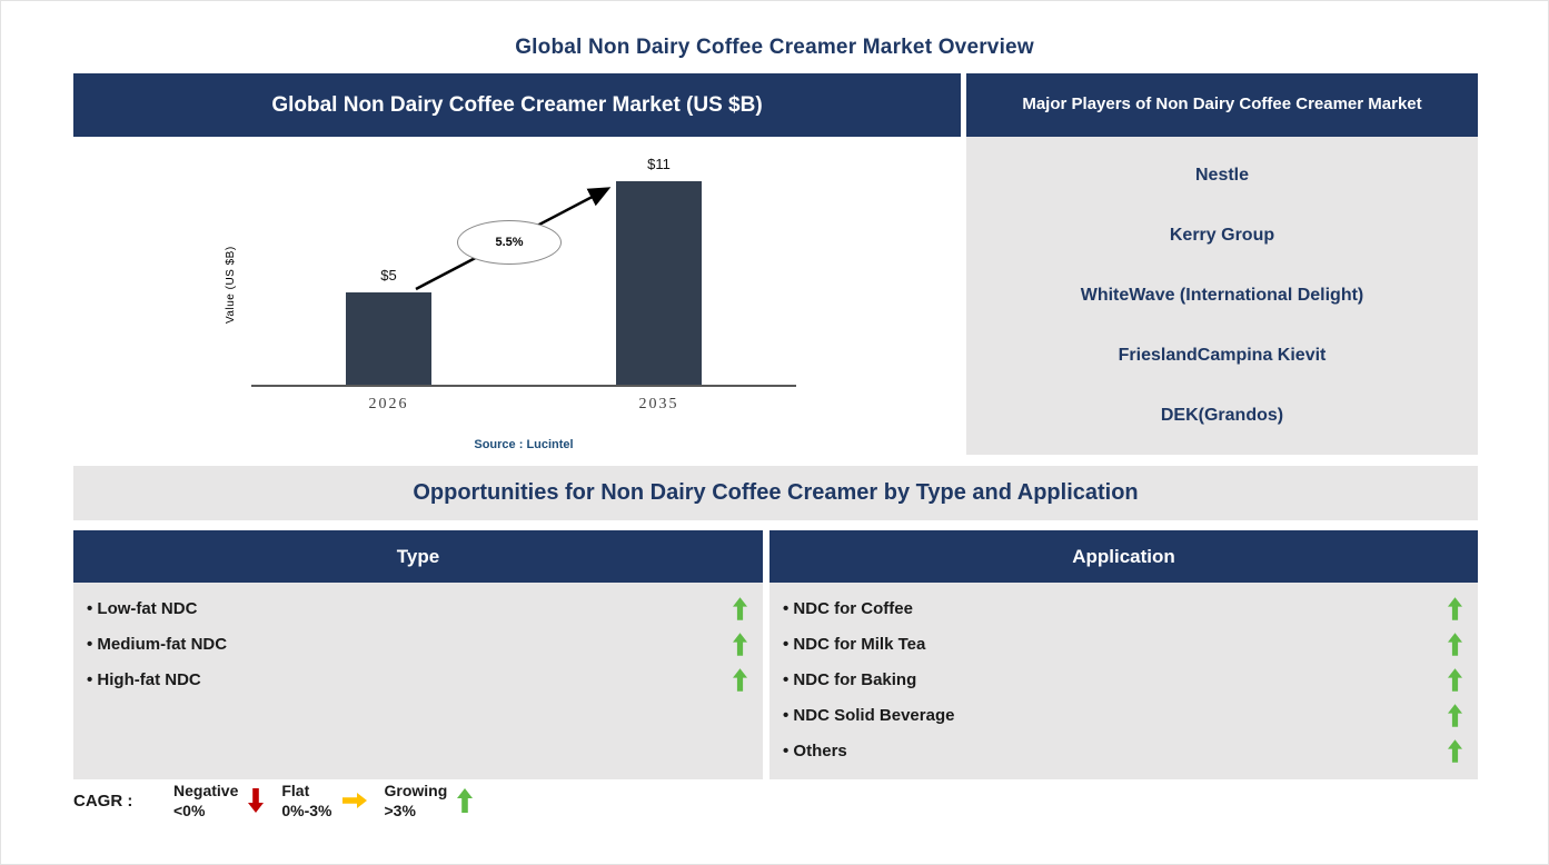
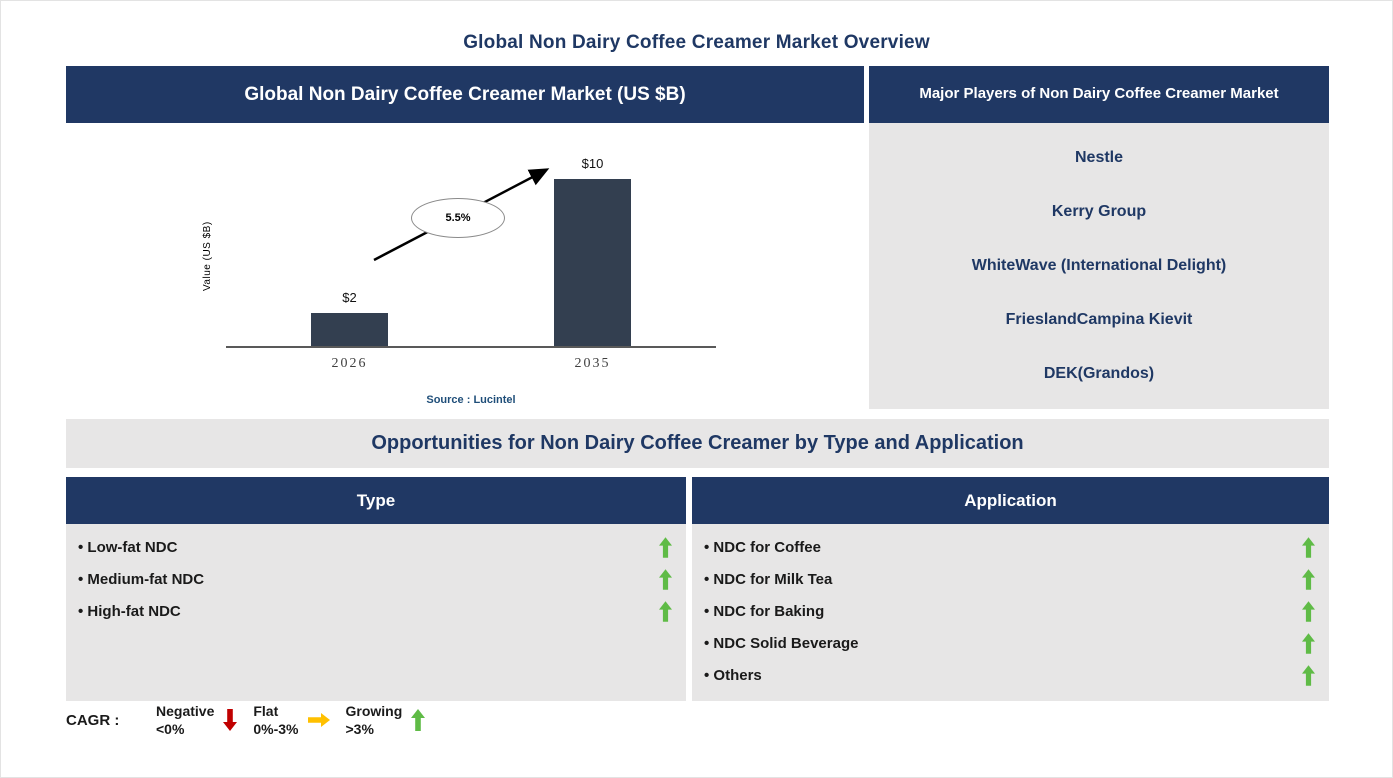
2026: $5 -> $2
2035: $11 -> $10
